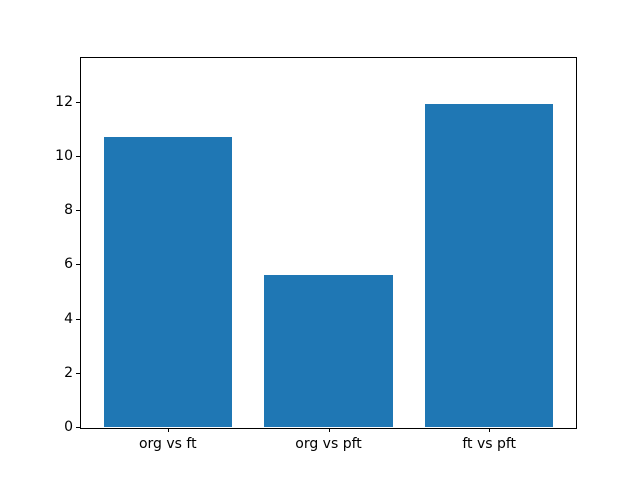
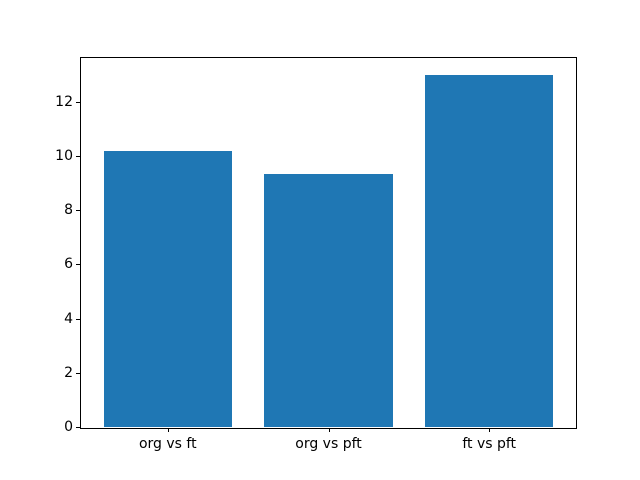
org vs ft: 10.7 -> 10.2
org vs pft: 5.6 -> 9.3
ft vs pft: 11.9 -> 13.0
